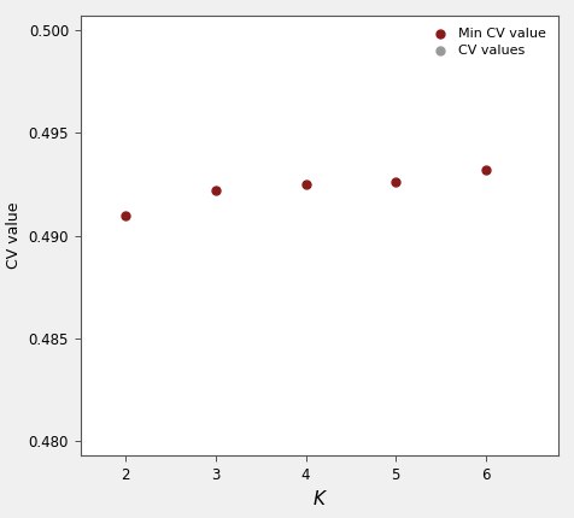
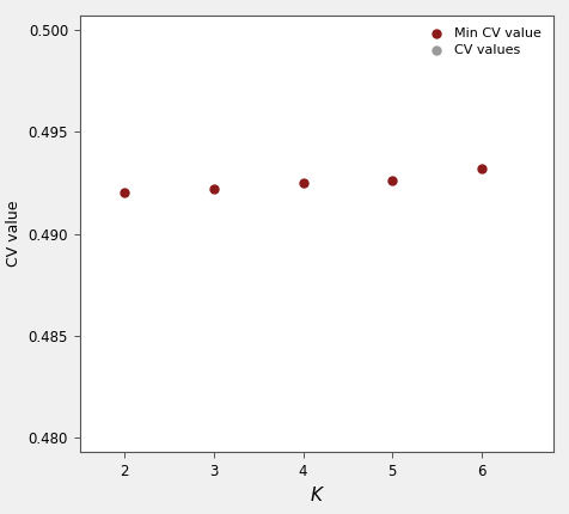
Min CV value/2: 0.4910 -> 0.4920
